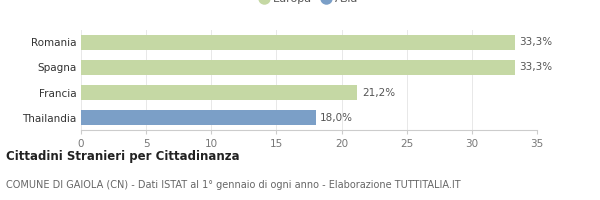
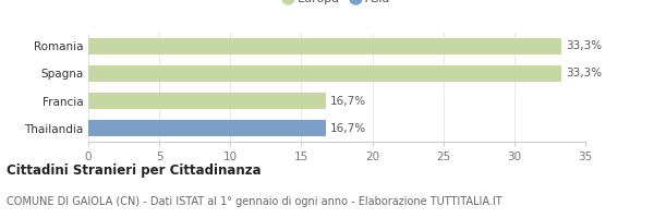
Francia: 21,2% -> 16,7%
Thailandia: 18,0% -> 16,7%
